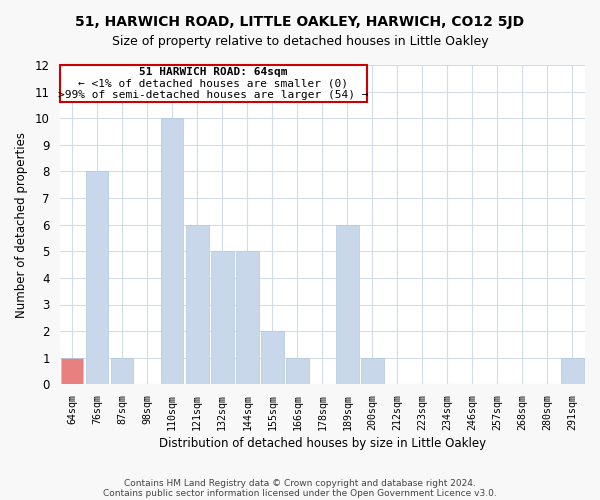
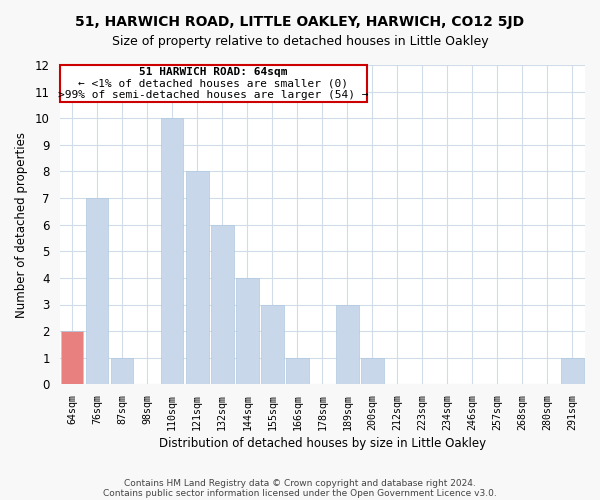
64sqm: 1 -> 2
76sqm: 8 -> 7
121sqm: 6 -> 8
132sqm: 5 -> 6
144sqm: 5 -> 4
155sqm: 2 -> 3
189sqm: 6 -> 3
